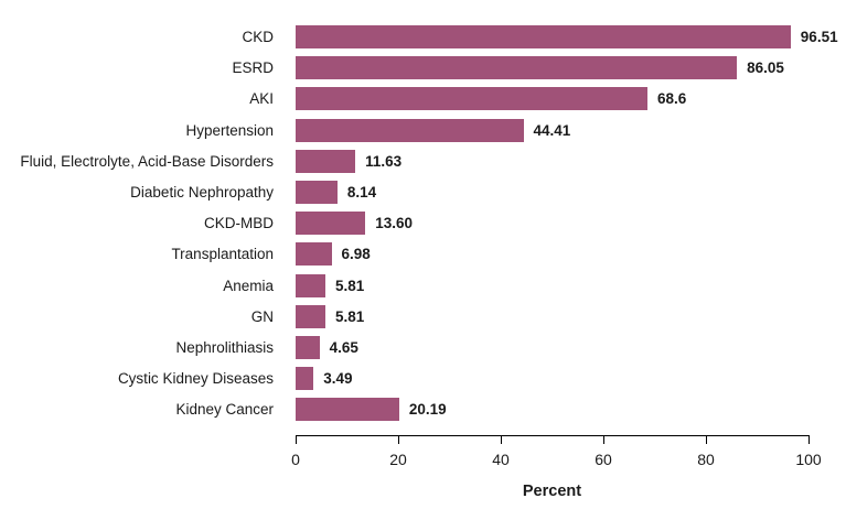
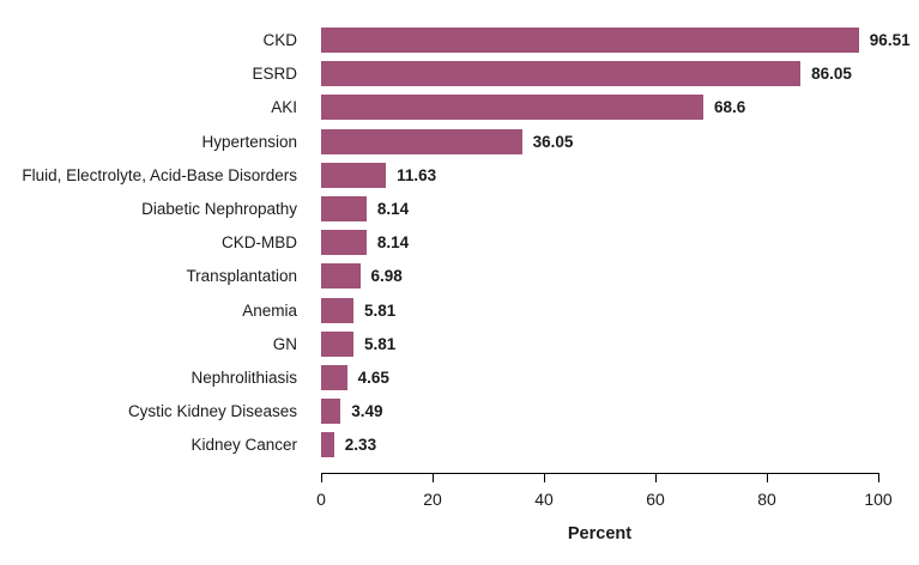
Hypertension: 44.41 -> 36.05
CKD-MBD: 13.60 -> 8.14
Kidney Cancer: 20.19 -> 2.33
